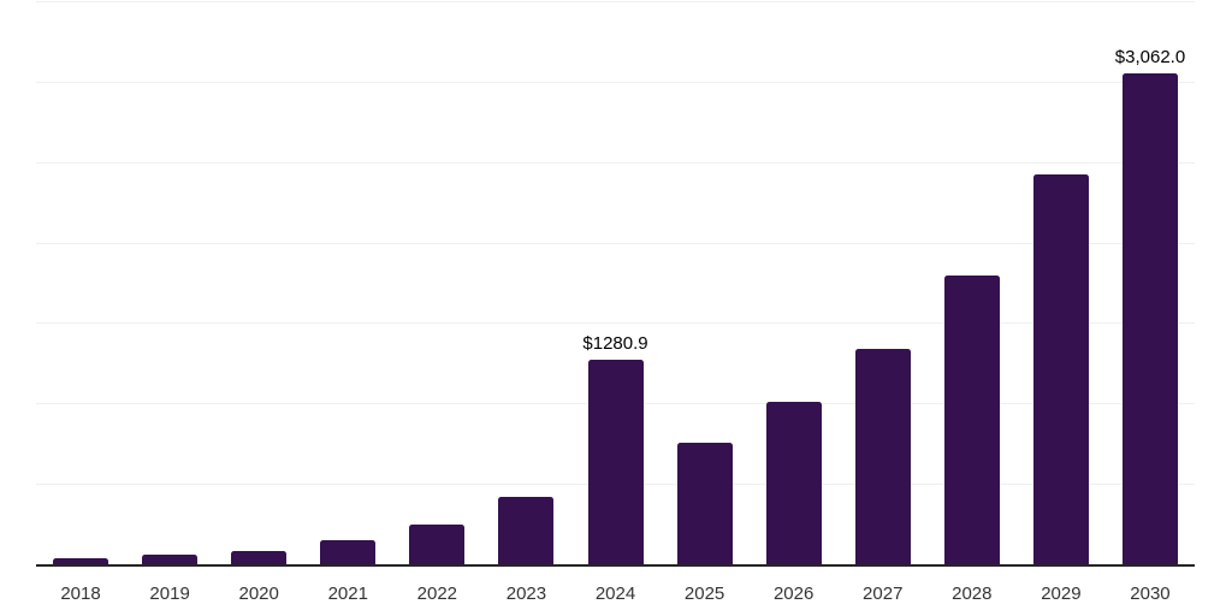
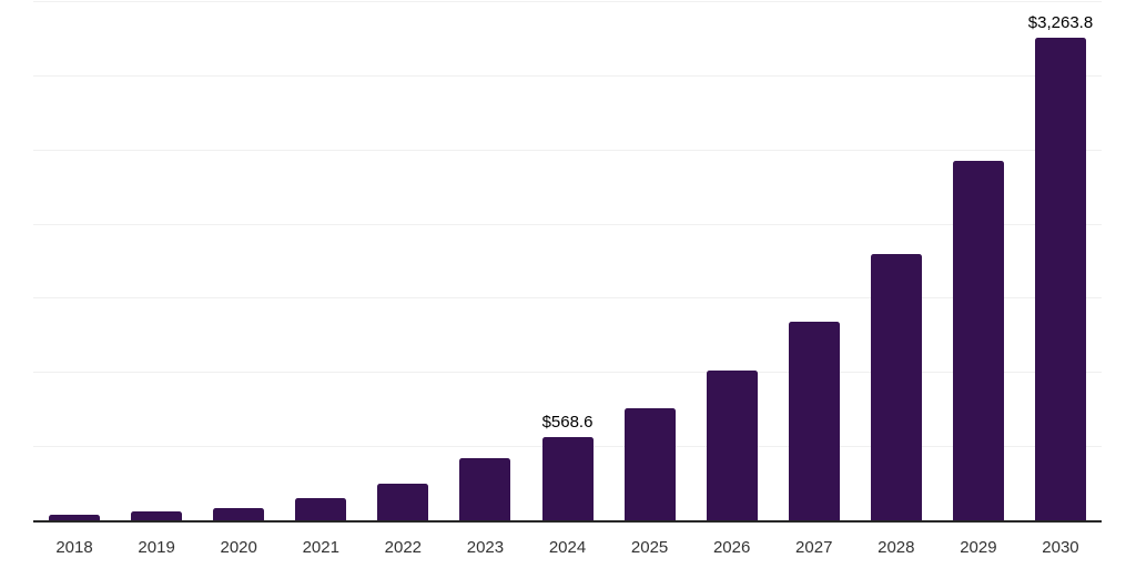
2024: $1280.9 -> $568.6
2030: $3,062.0 -> $3,263.8
